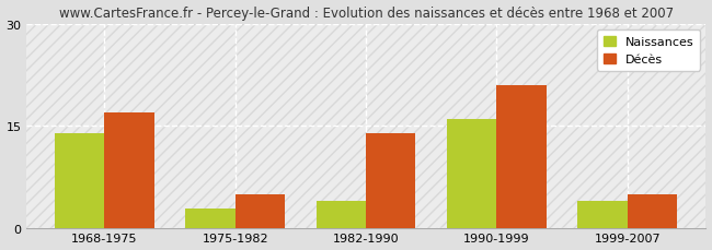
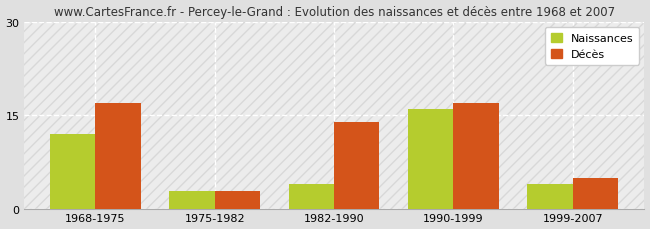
Naissances/1968-1975: 14 -> 12
Décès/1975-1982: 5 -> 3
Décès/1990-1999: 21 -> 17
